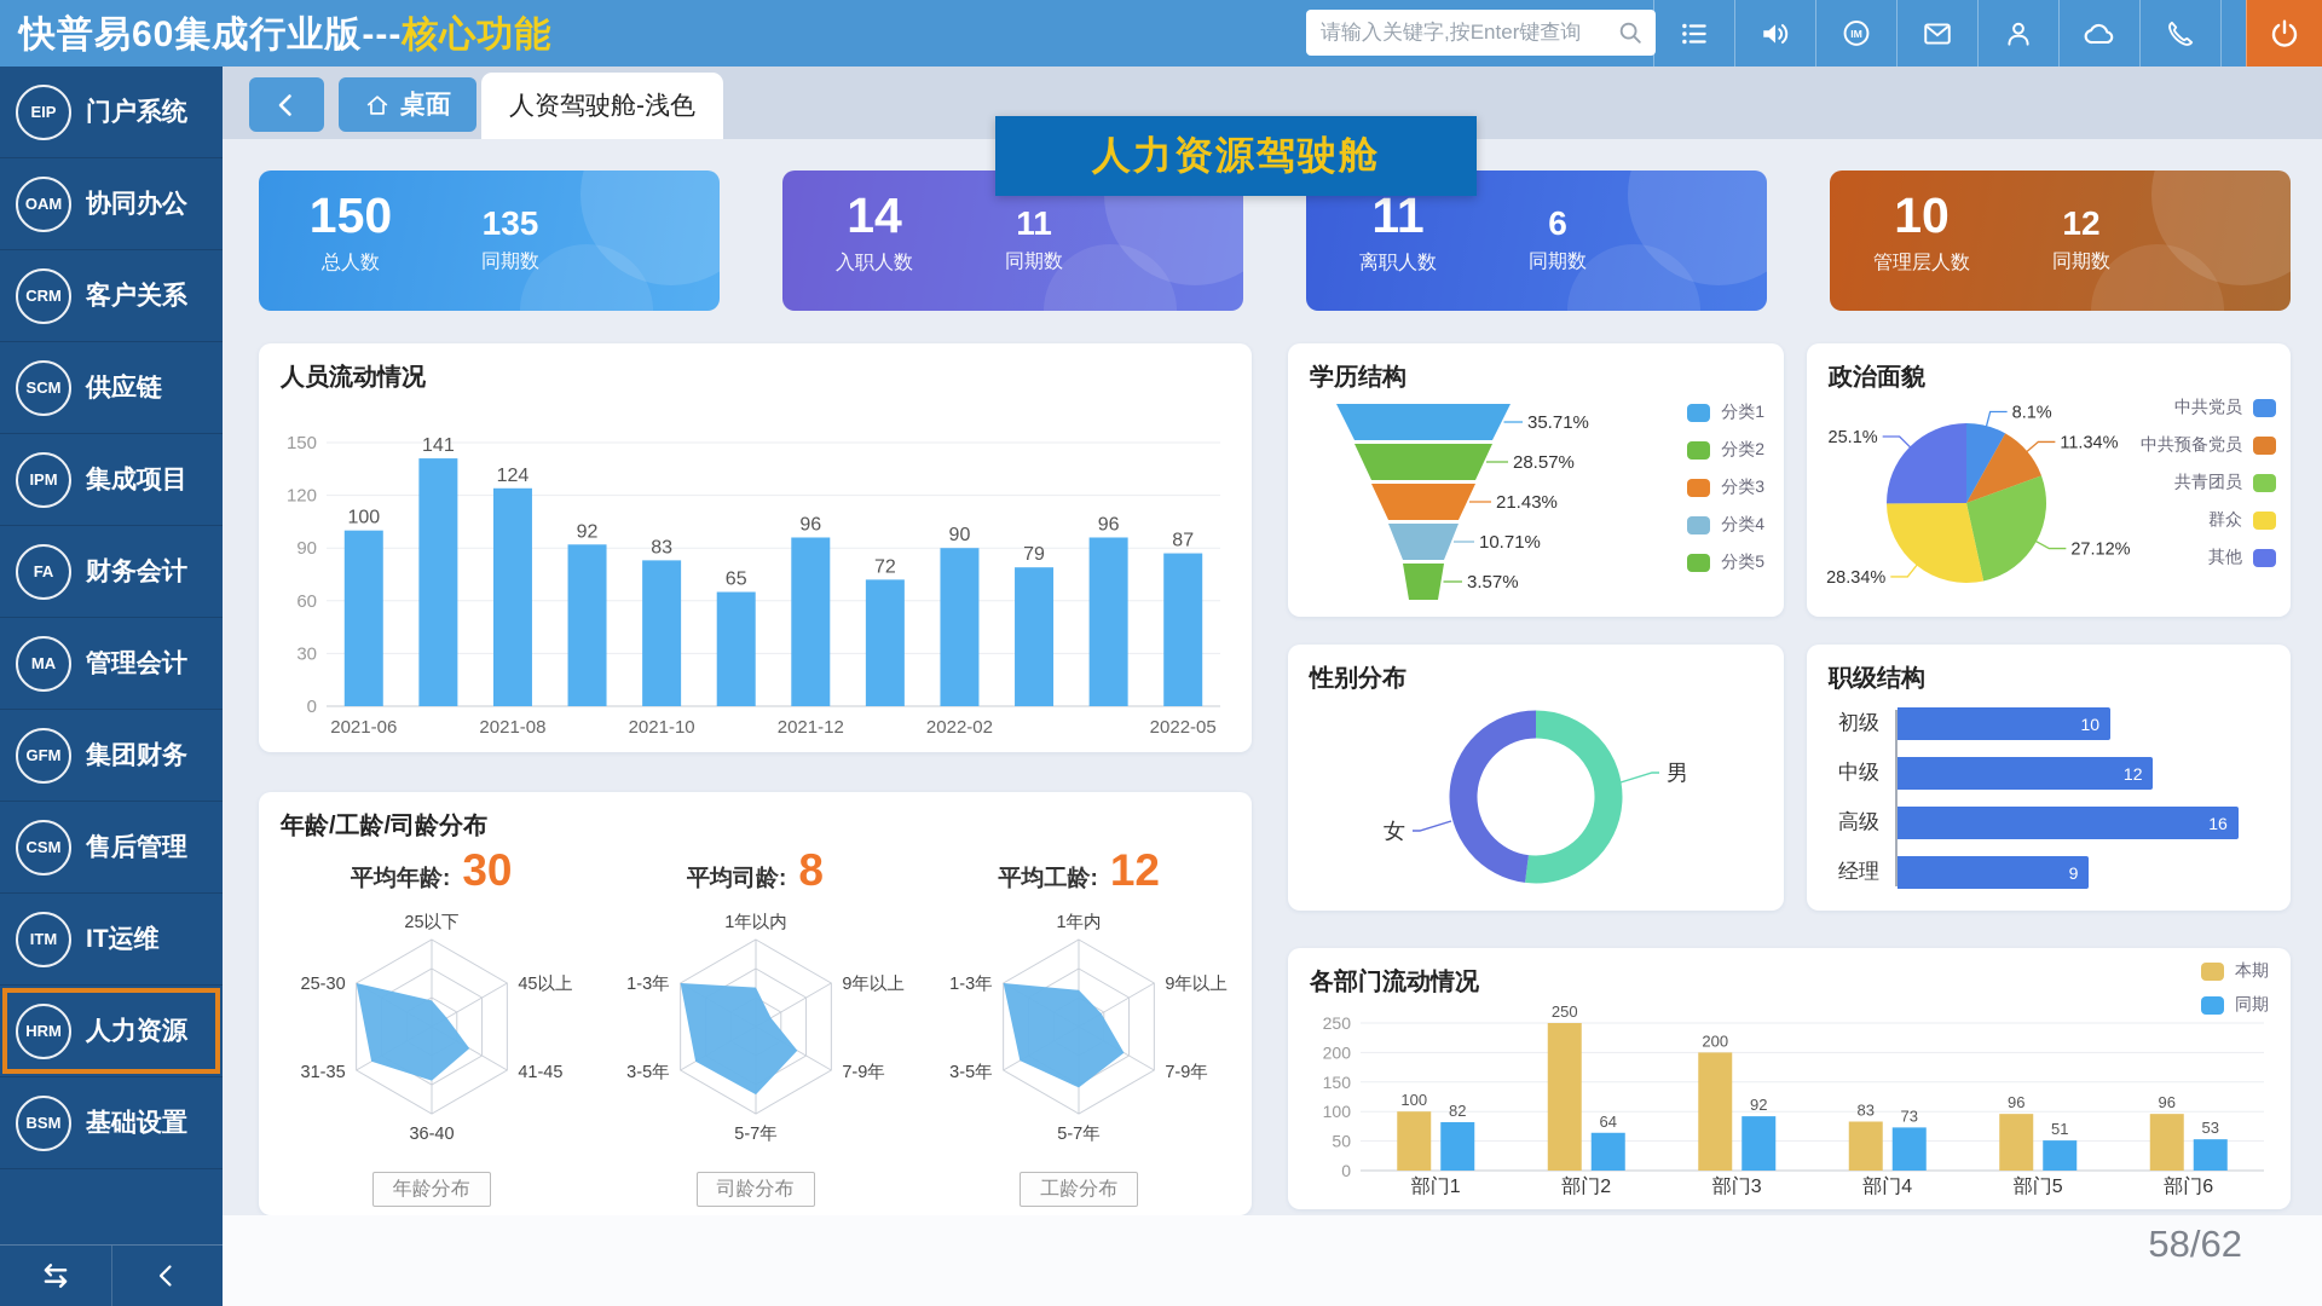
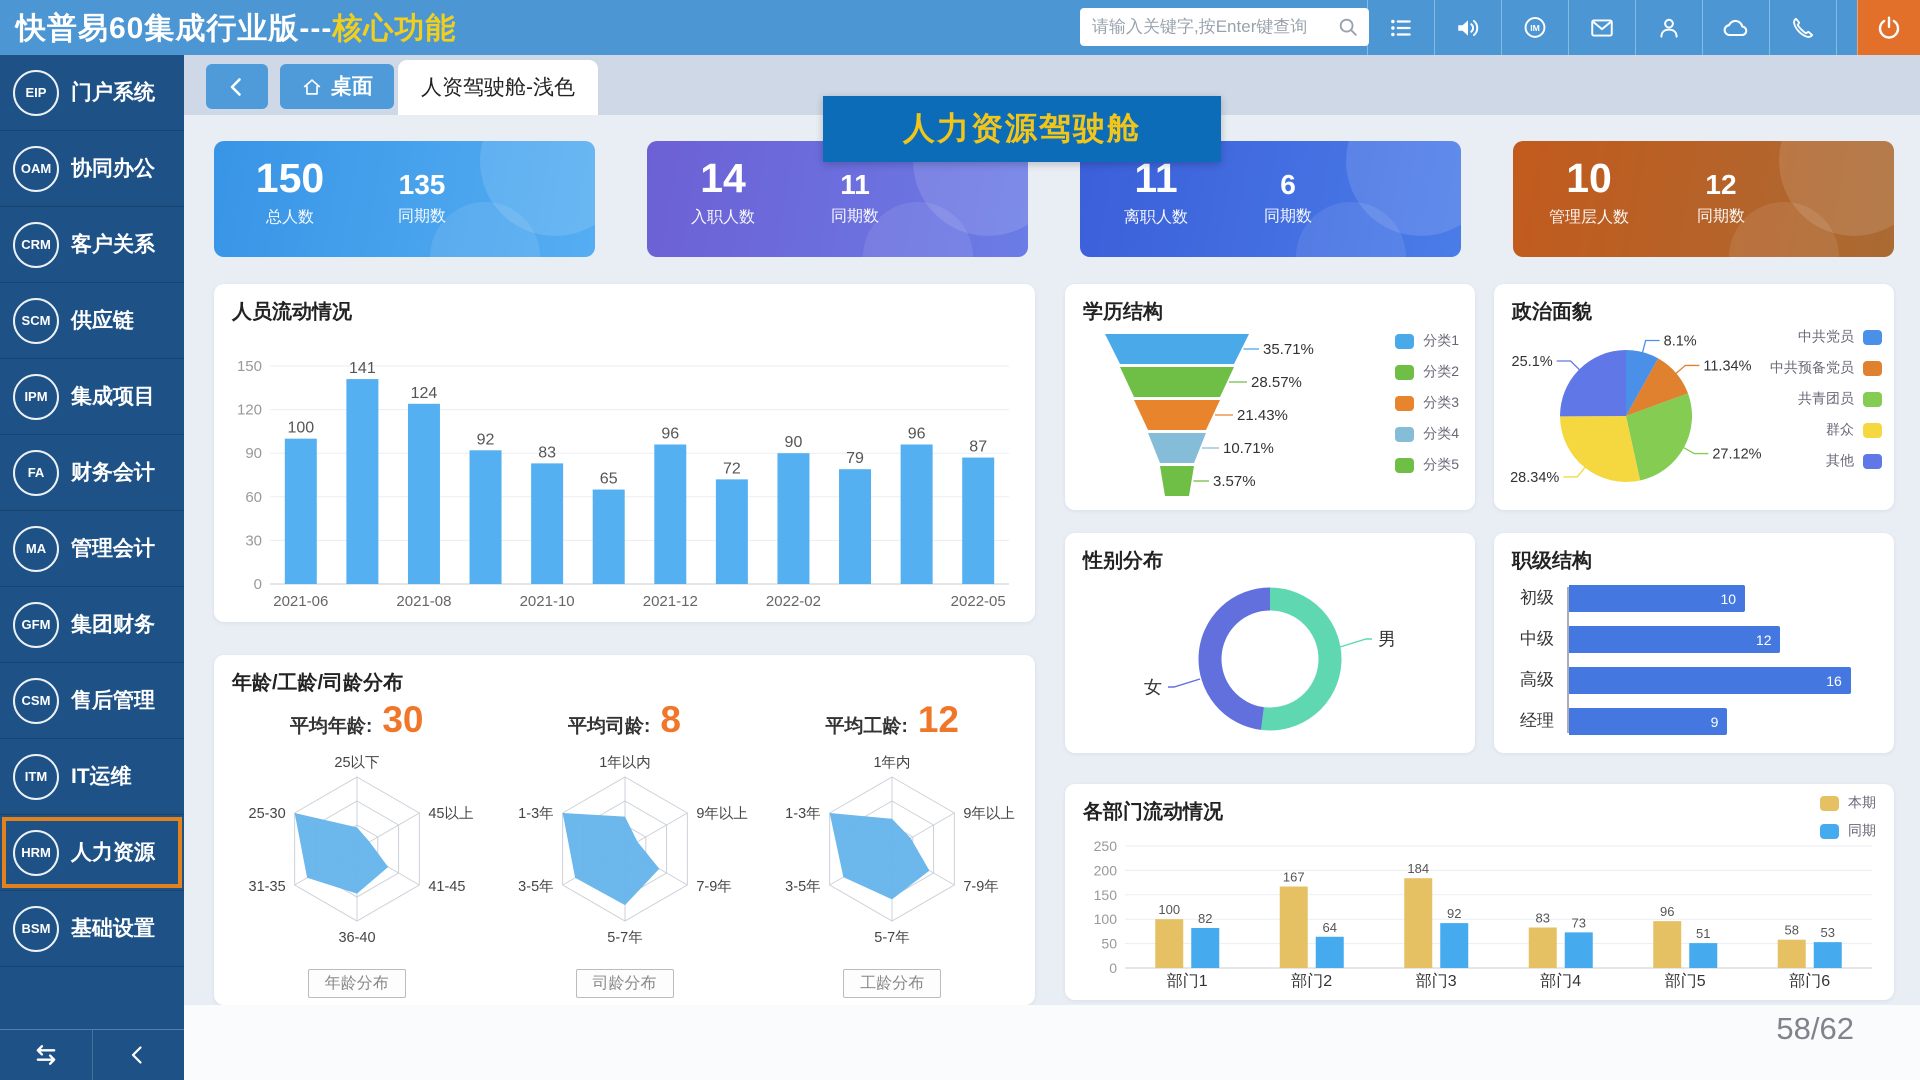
各部门流动情况/本期/部门2: 250 -> 167
各部门流动情况/本期/部门3: 200 -> 184
各部门流动情况/本期/部门6: 96 -> 58
